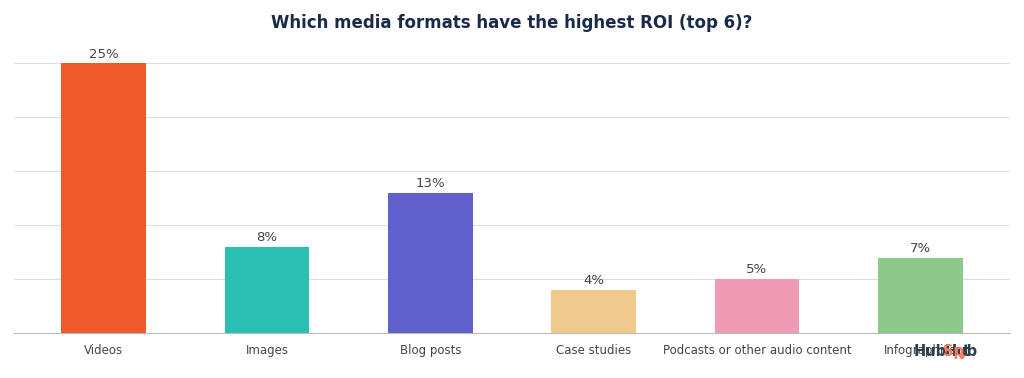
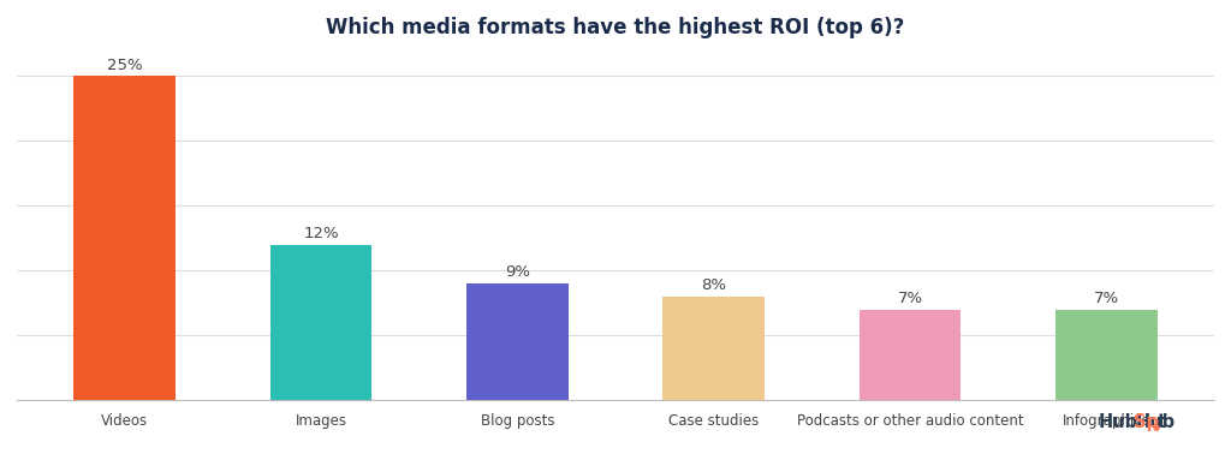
Images: 8% -> 12%
Blog posts: 13% -> 9%
Case studies: 4% -> 8%
Podcasts or other audio content: 5% -> 7%
